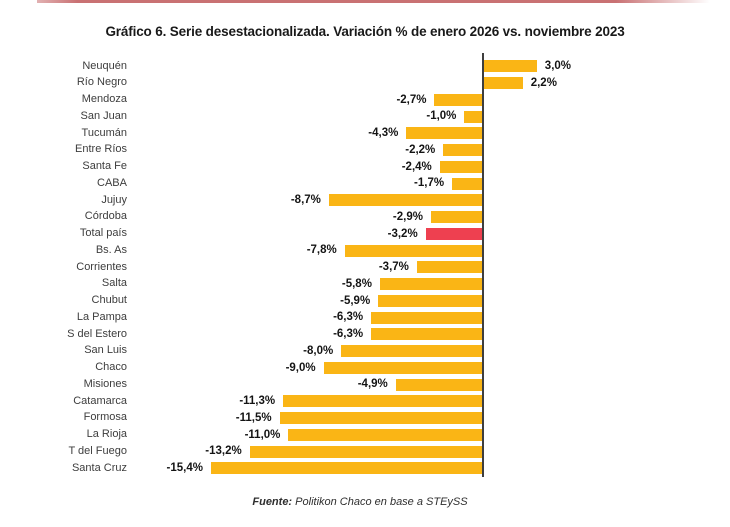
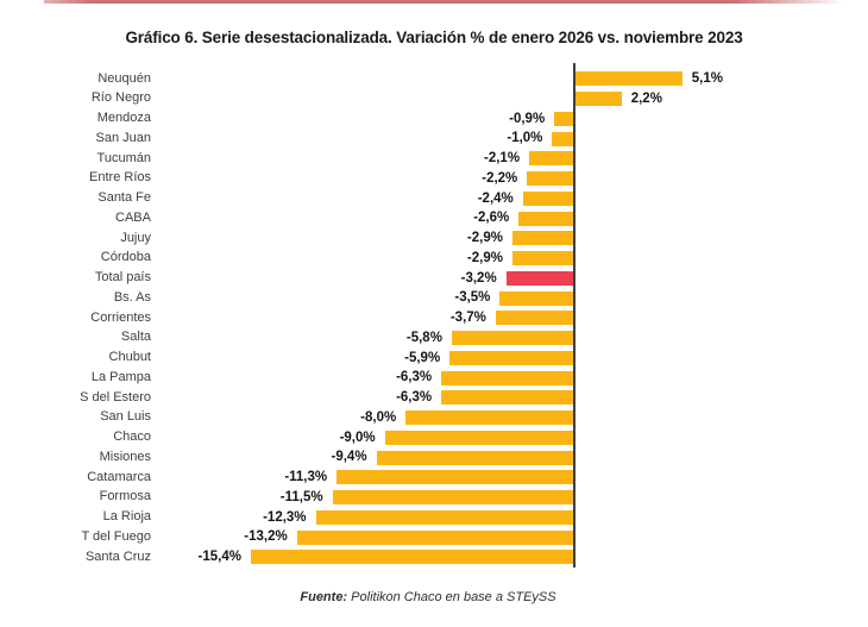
Neuquén: 3,0% -> 5,1%
Mendoza: -2,7% -> -0,9%
Tucumán: -4,3% -> -2,1%
CABA: -1,7% -> -2,6%
Jujuy: -8,7% -> -2,9%
Bs. As: -7,8% -> -3,5%
Misiones: -4,9% -> -9,4%
La Rioja: -11,0% -> -12,3%
